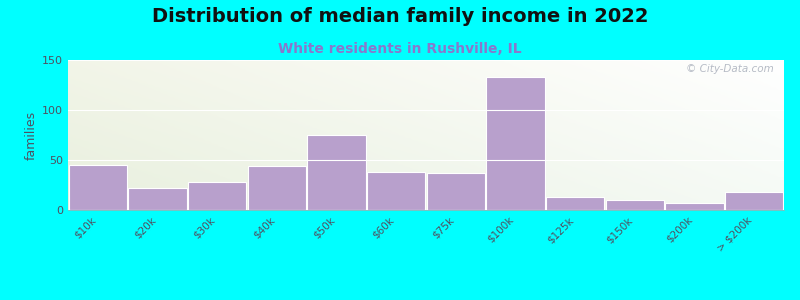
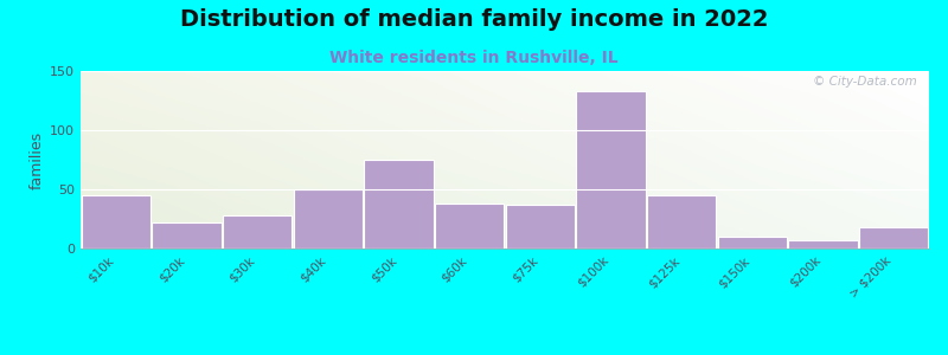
$40k: 44 -> 50
$125k: 13 -> 45
